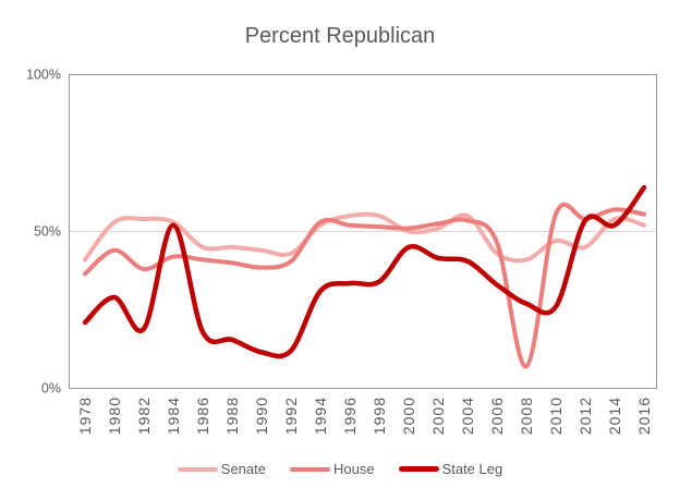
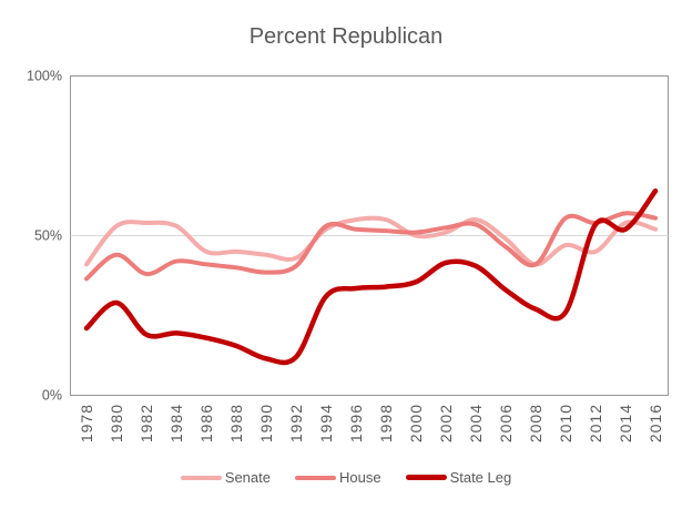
State Leg/1984: 52% -> 20%
State Leg/2000: 45% -> 36%
Senate/2006: 43% -> 49%
House/2008: 7% -> 41%
